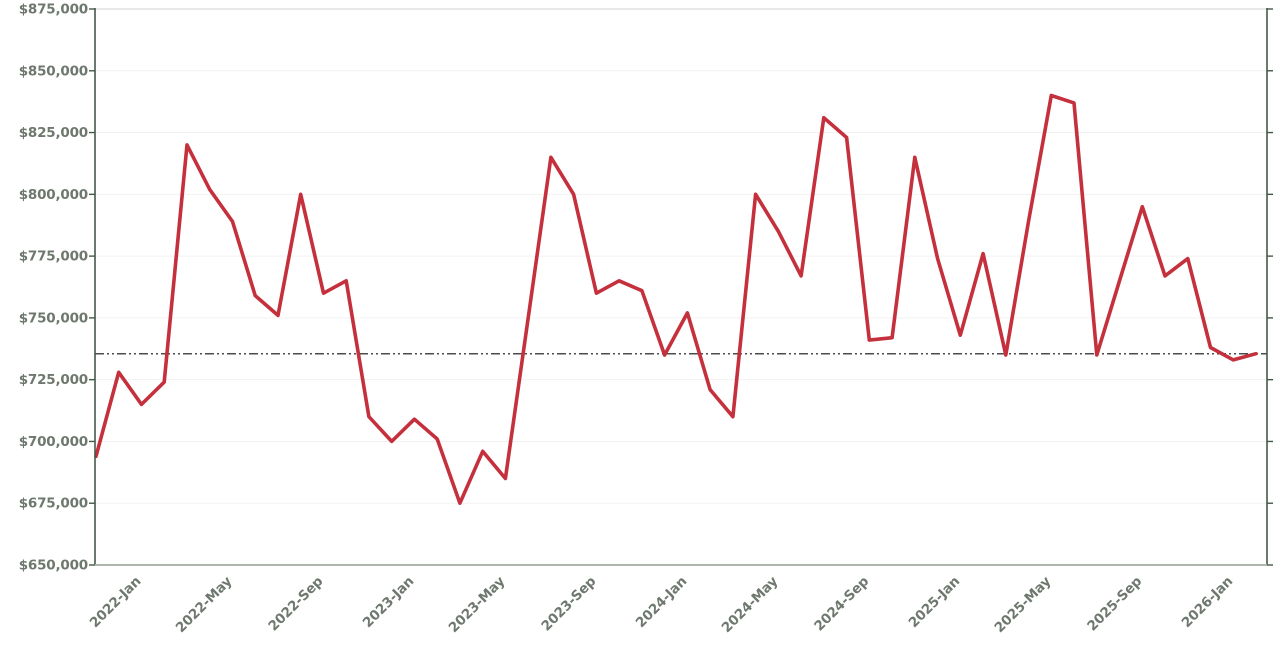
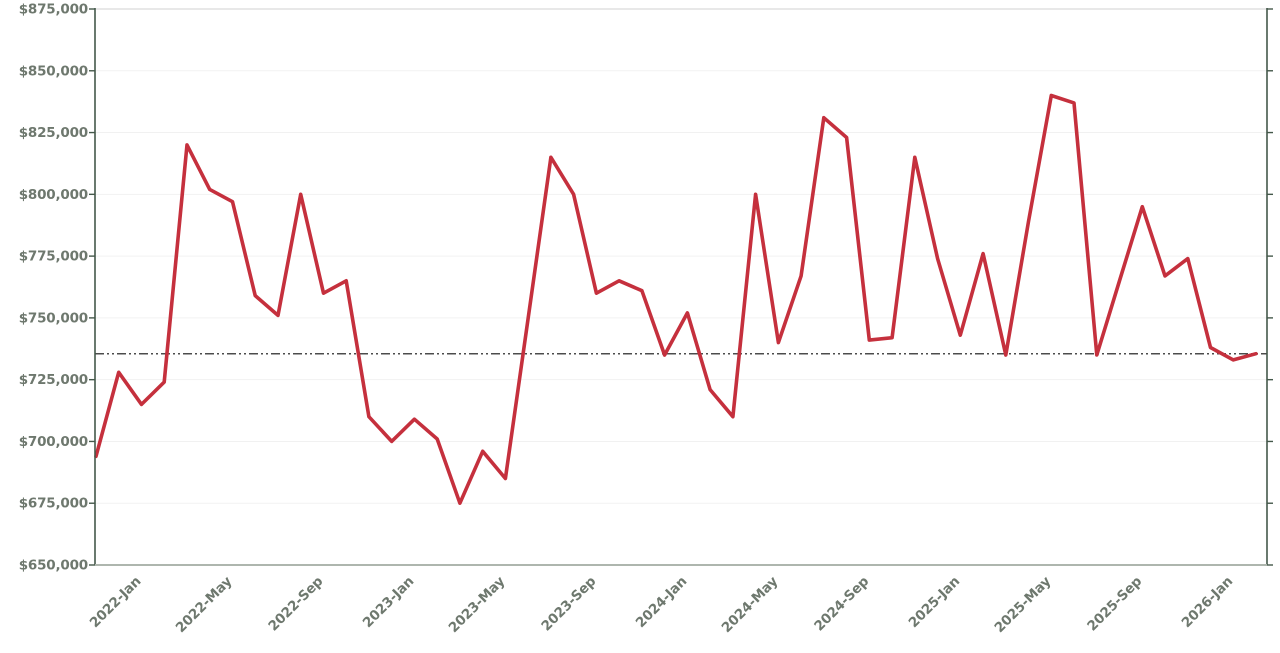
2022-May: $789000 -> $797000
2024-May: $785000 -> $740000
